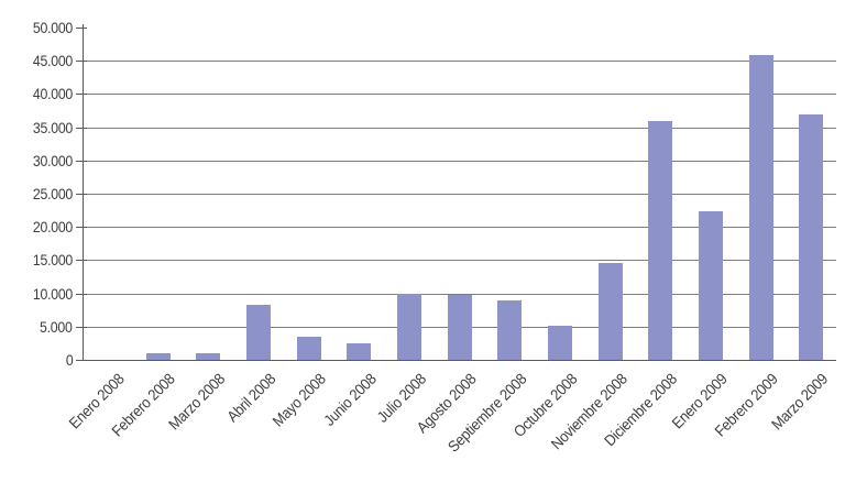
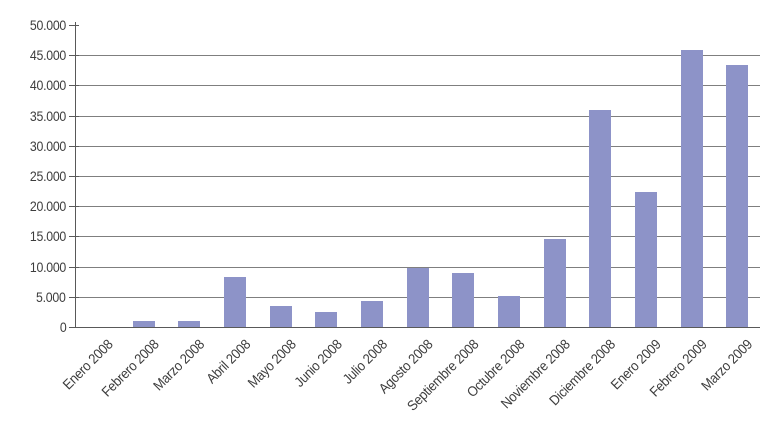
Julio 2008: 10000 -> 4000
Marzo 2009: 37000 -> 43000
